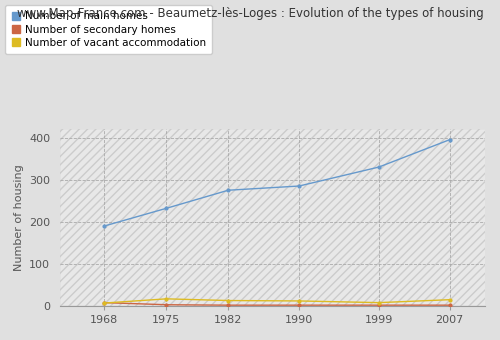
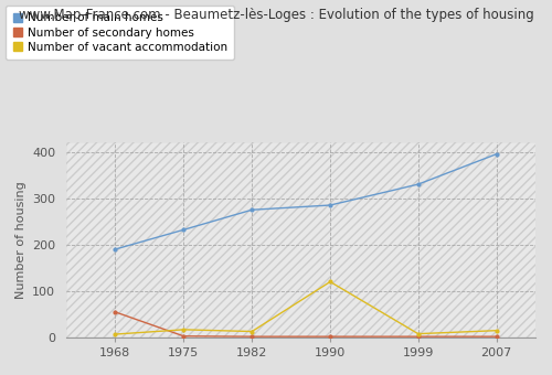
Number of secondary homes/1968: 8 -> 55
Number of vacant accommodation/1990: 12 -> 120
